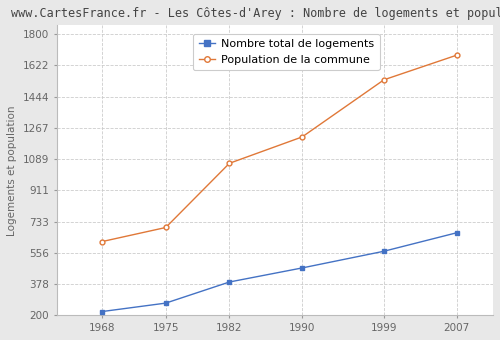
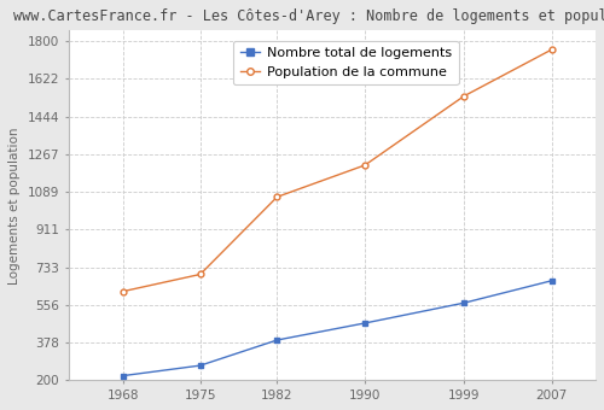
Population de la commune/2007: 1680 -> 1760
